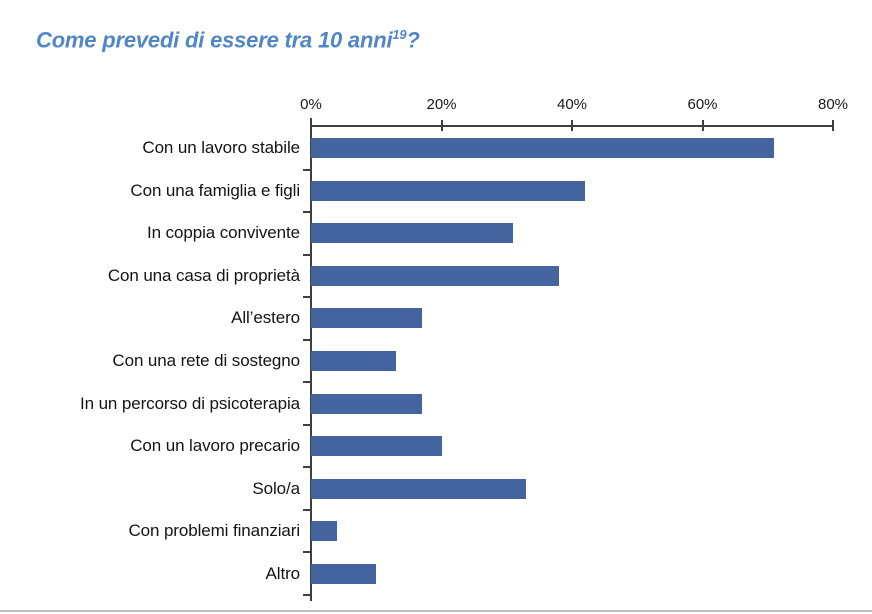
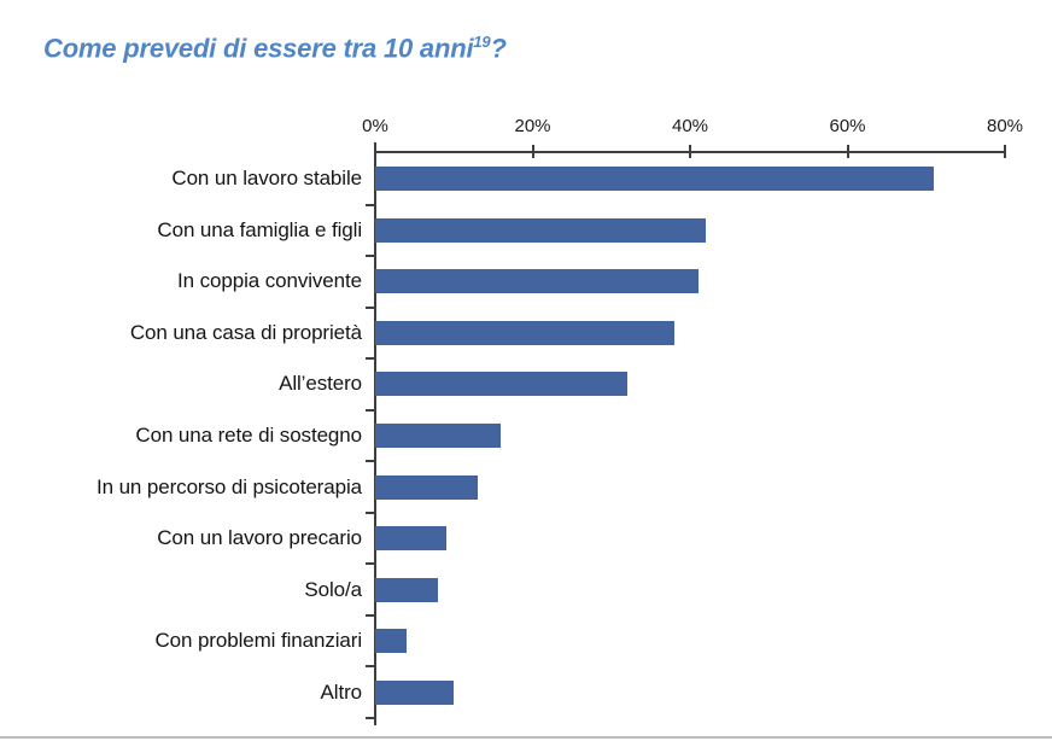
In coppia convivente: 31% -> 41%
All’estero: 17% -> 32%
Con una rete di sostegno: 13% -> 16%
In un percorso di psicoterapia: 17% -> 13%
Con un lavoro precario: 20% -> 9%
Solo/a: 33% -> 8%
